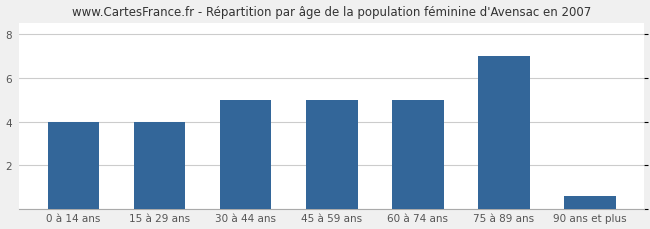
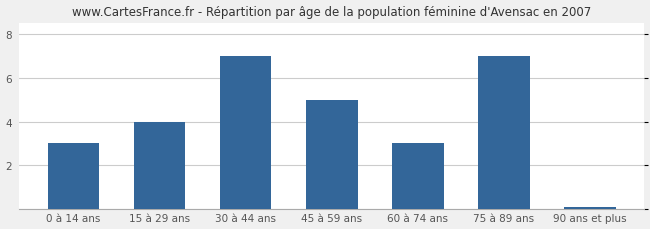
0 à 14 ans: 4.0 -> 3.0
30 à 44 ans: 5.0 -> 7.0
60 à 74 ans: 5.0 -> 3.0
90 ans et plus: 0.6 -> 0.1
